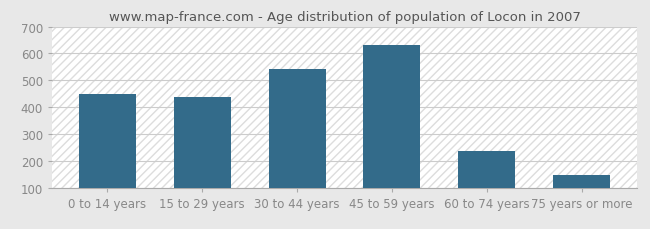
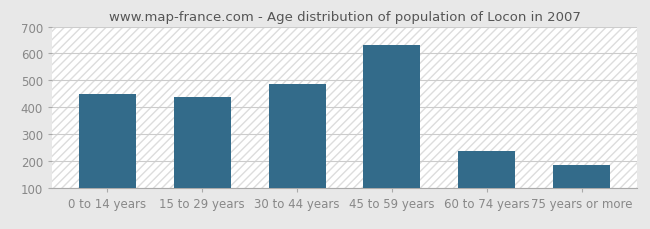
30 to 44 years: 543 -> 485
75 years or more: 147 -> 185
